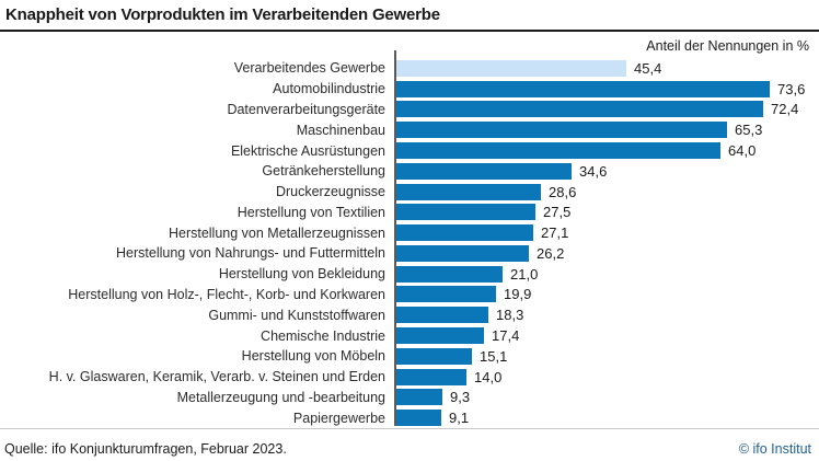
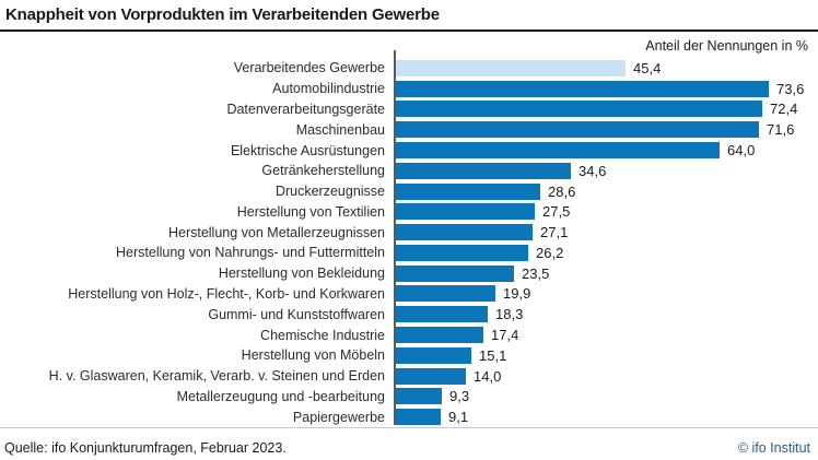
Maschinenbau: 65,3 -> 71,6
Herstellung von Bekleidung: 21,0 -> 23,5
